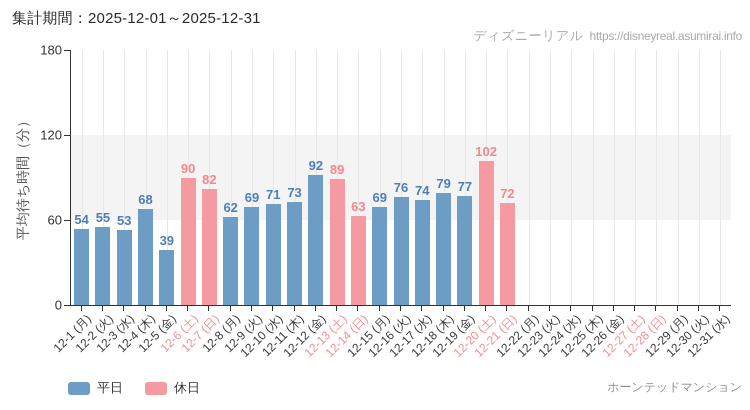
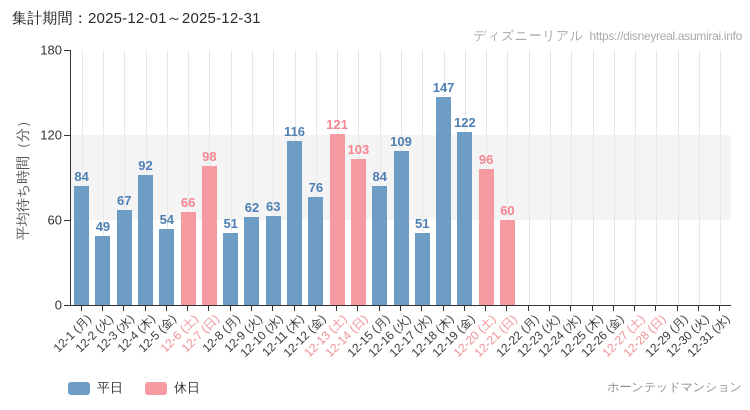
12-1 (月): 54 -> 84
12-2 (火): 55 -> 49
12-3 (水): 53 -> 67
12-4 (木): 68 -> 92
12-5 (金): 39 -> 54
12-6 (土): 90 -> 66
12-7 (日): 82 -> 98
12-8 (月): 62 -> 51
12-9 (火): 69 -> 62
12-10 (水): 71 -> 63
12-11 (木): 73 -> 116
12-12 (金): 92 -> 76
12-13 (土): 89 -> 121
12-14 (日): 63 -> 103
12-15 (月): 69 -> 84
12-16 (火): 76 -> 109
12-17 (水): 74 -> 51
12-18 (木): 79 -> 147
12-19 (金): 77 -> 122
12-20 (土): 102 -> 96
12-21 (日): 72 -> 60
